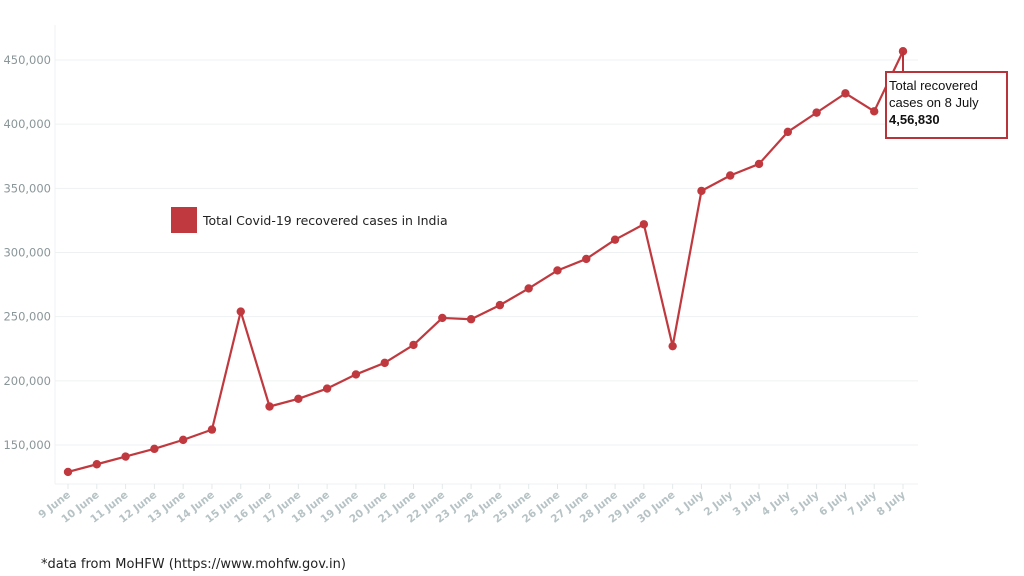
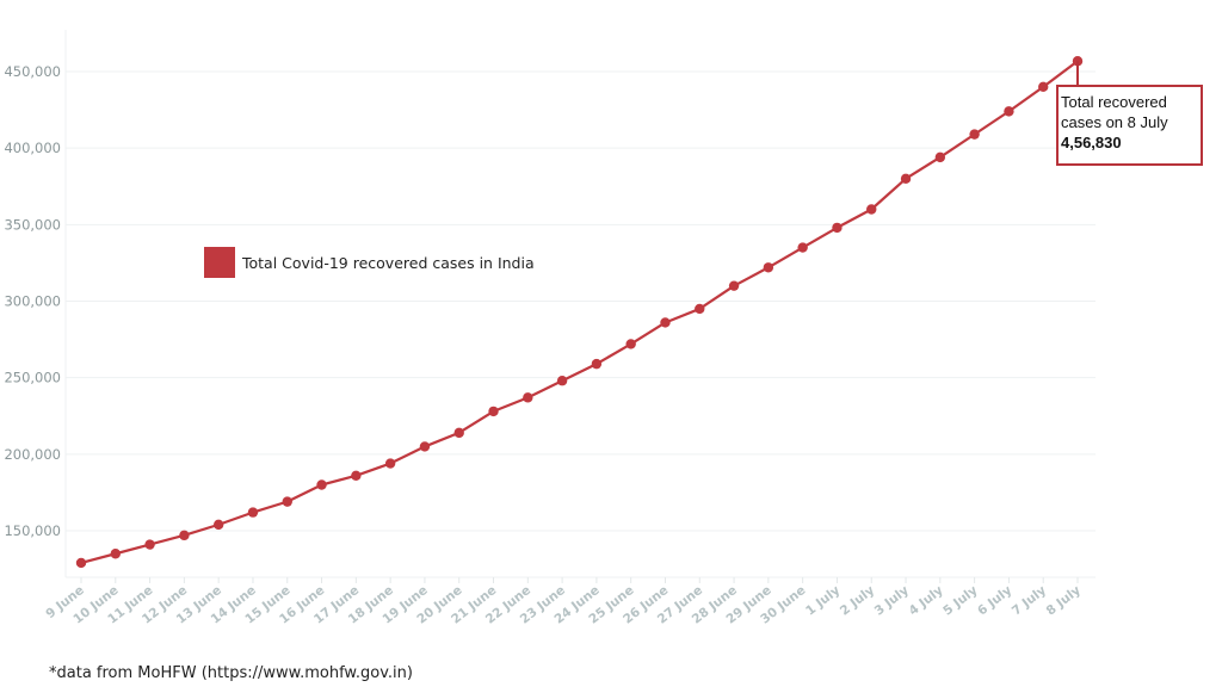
15 June: 254000 -> 169000
22 June: 249000 -> 237000
30 June: 227000 -> 335000
3 July: 369000 -> 380000
7 July: 410000 -> 440000
